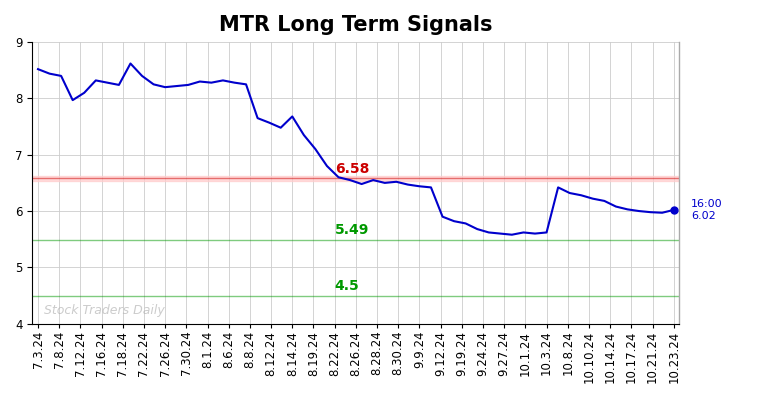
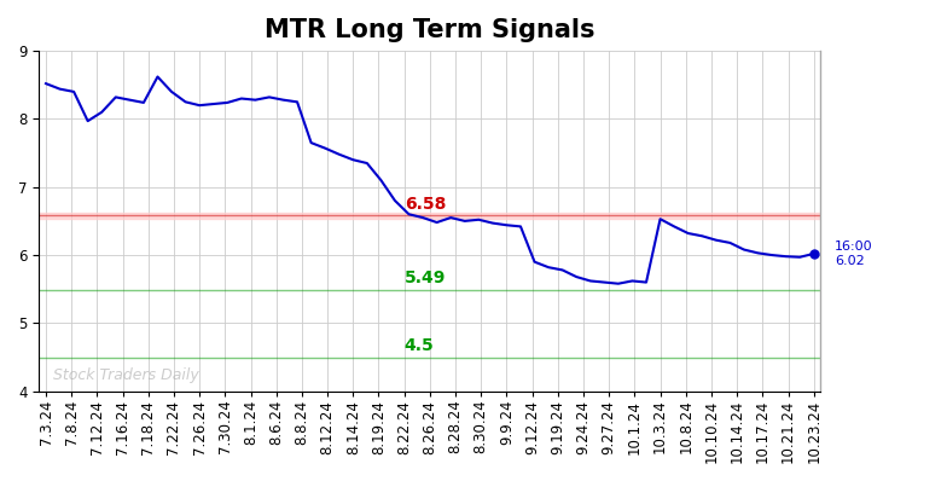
8.14.24: 7.68 -> 7.40
10.3.24: 5.62 -> 6.53
